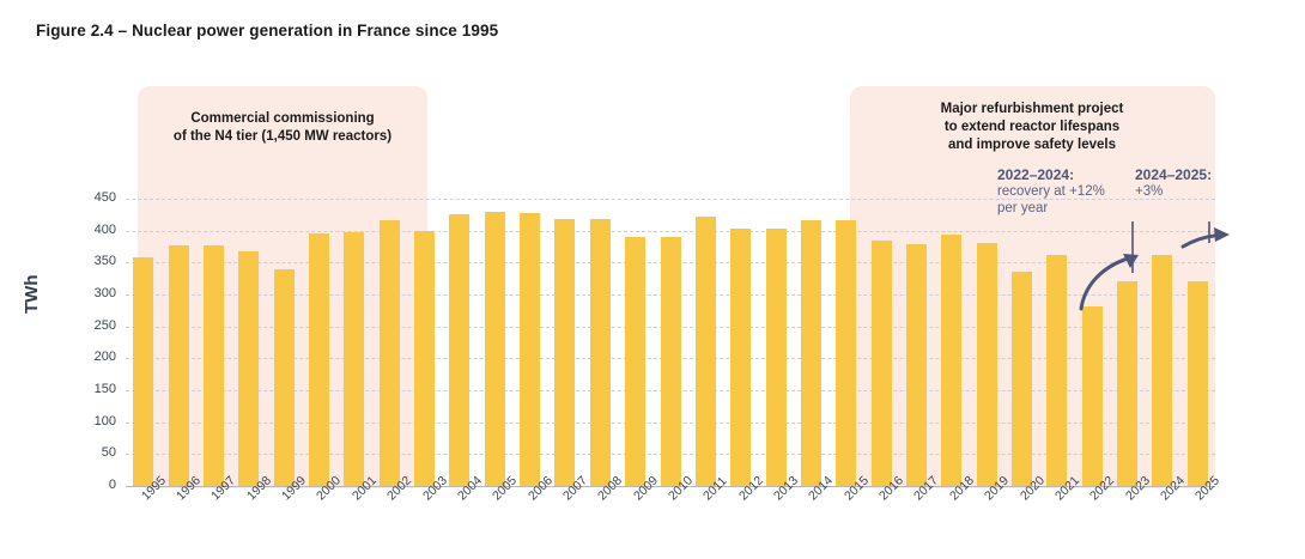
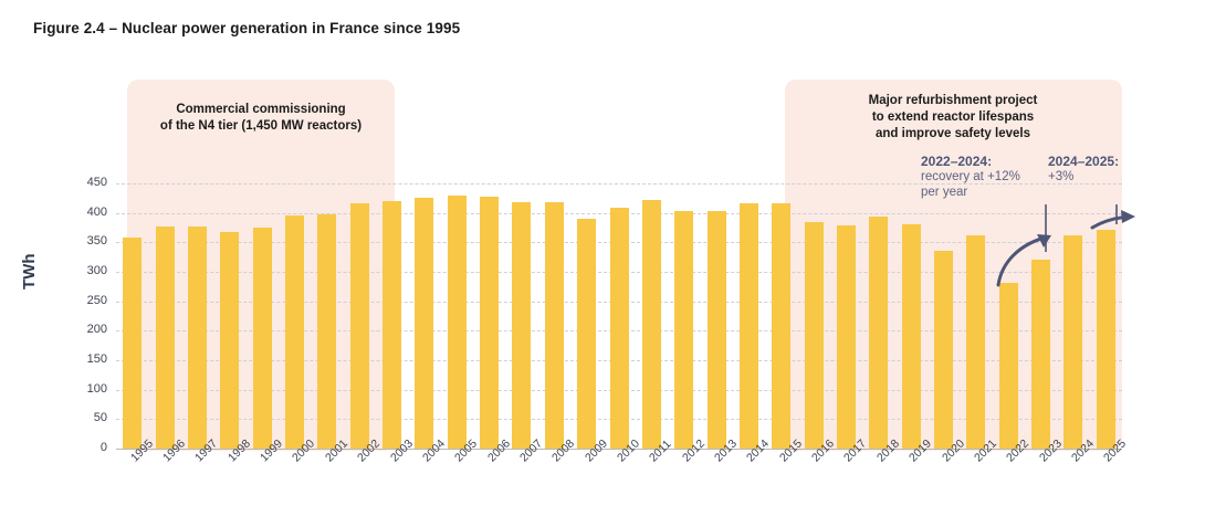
1999: 340 -> 380
2003: 400 -> 420
2010: 390 -> 410
2025: 320 -> 370
